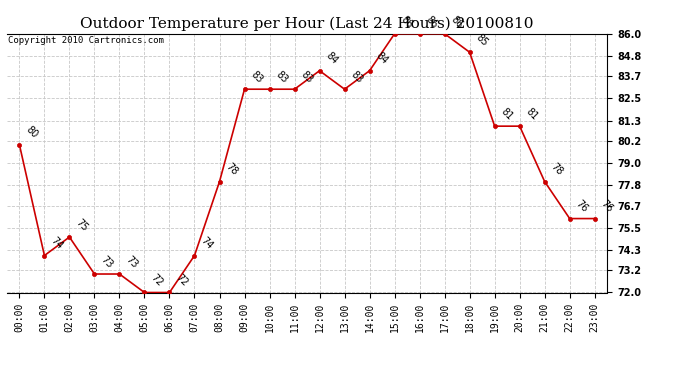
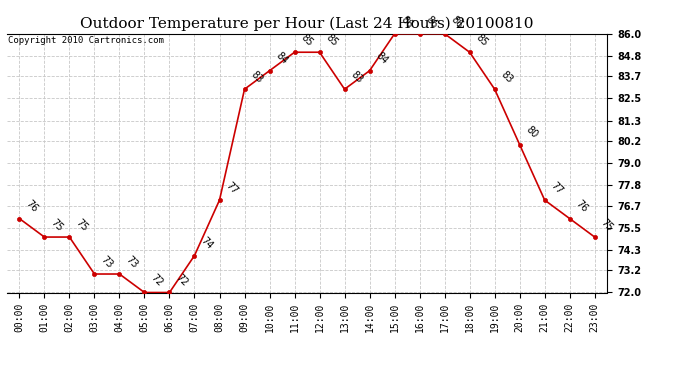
00:00: 80 -> 76
01:00: 74 -> 75
08:00: 78 -> 77
10:00: 83 -> 84
11:00: 83 -> 85
12:00: 84 -> 85
19:00: 81 -> 83
20:00: 81 -> 80
21:00: 78 -> 77
23:00: 76 -> 75
